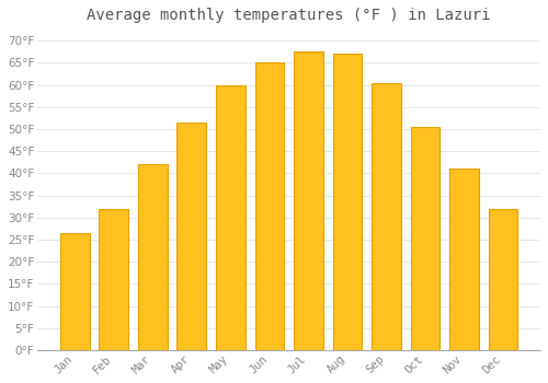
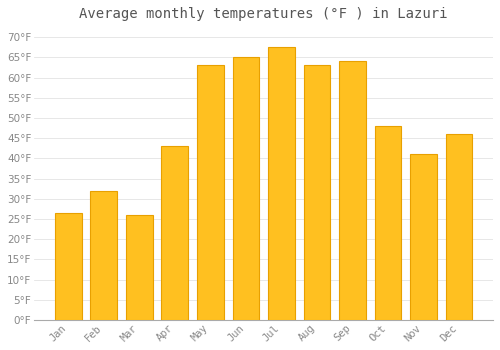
Mar: 42.0°F -> 26.0°F
Apr: 51.5°F -> 43.0°F
May: 60.0°F -> 63.0°F
Aug: 67.0°F -> 63.0°F
Sep: 60.5°F -> 64.0°F
Oct: 50.5°F -> 48.0°F
Dec: 32.0°F -> 46.0°F
